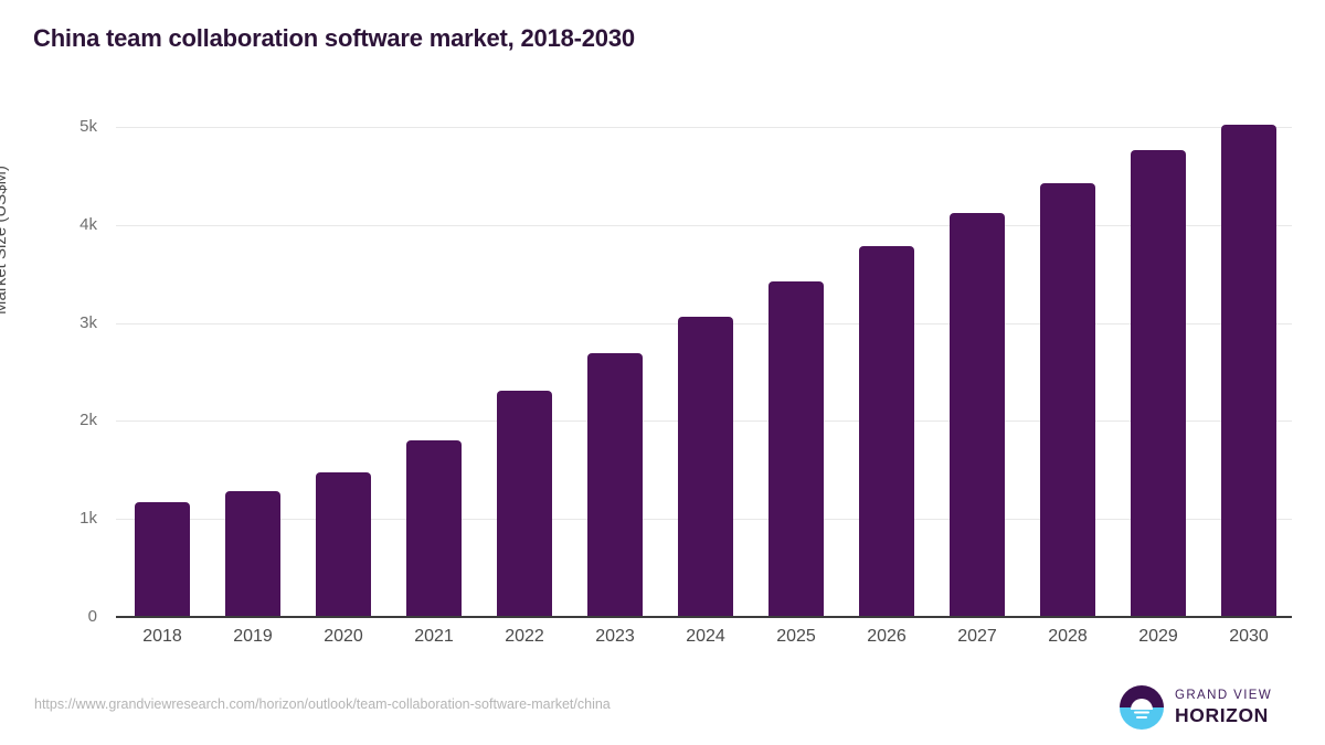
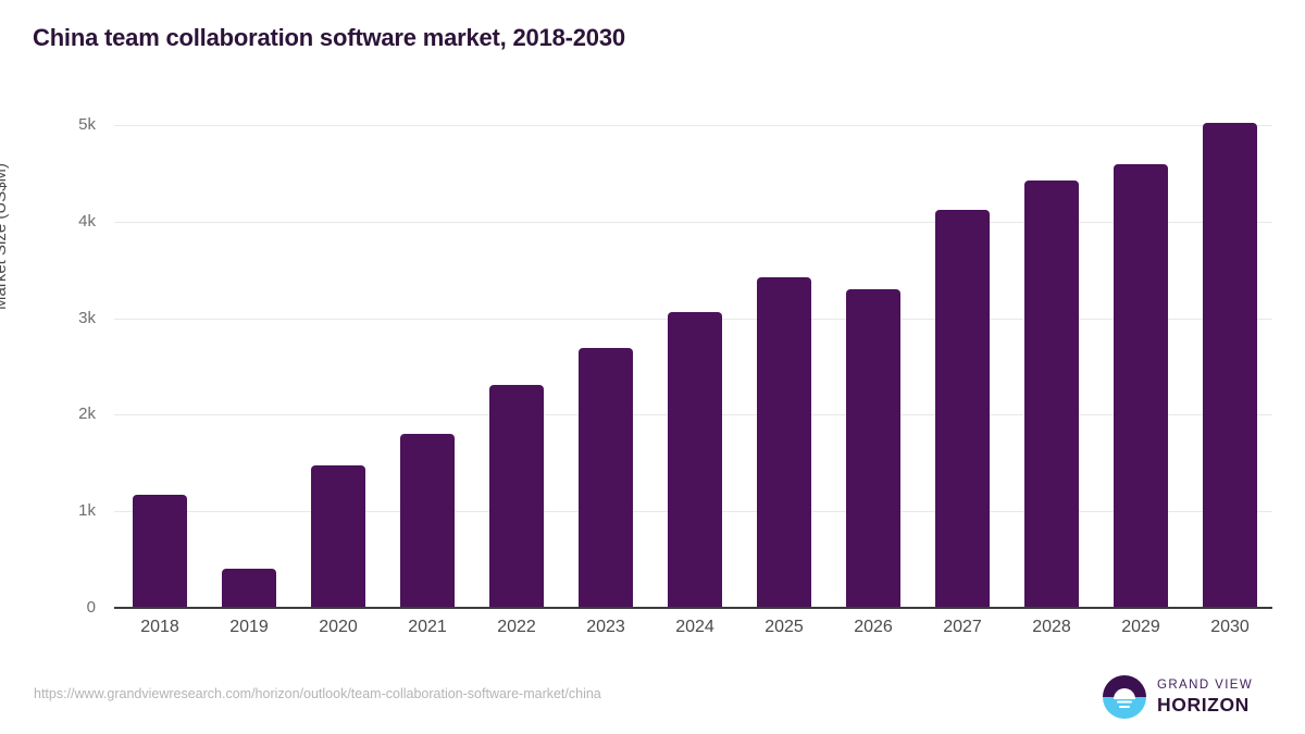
2019: 1.3k -> 0.4k
2026: 3.8k -> 3.3k
2029: 4.8k -> 4.6k
